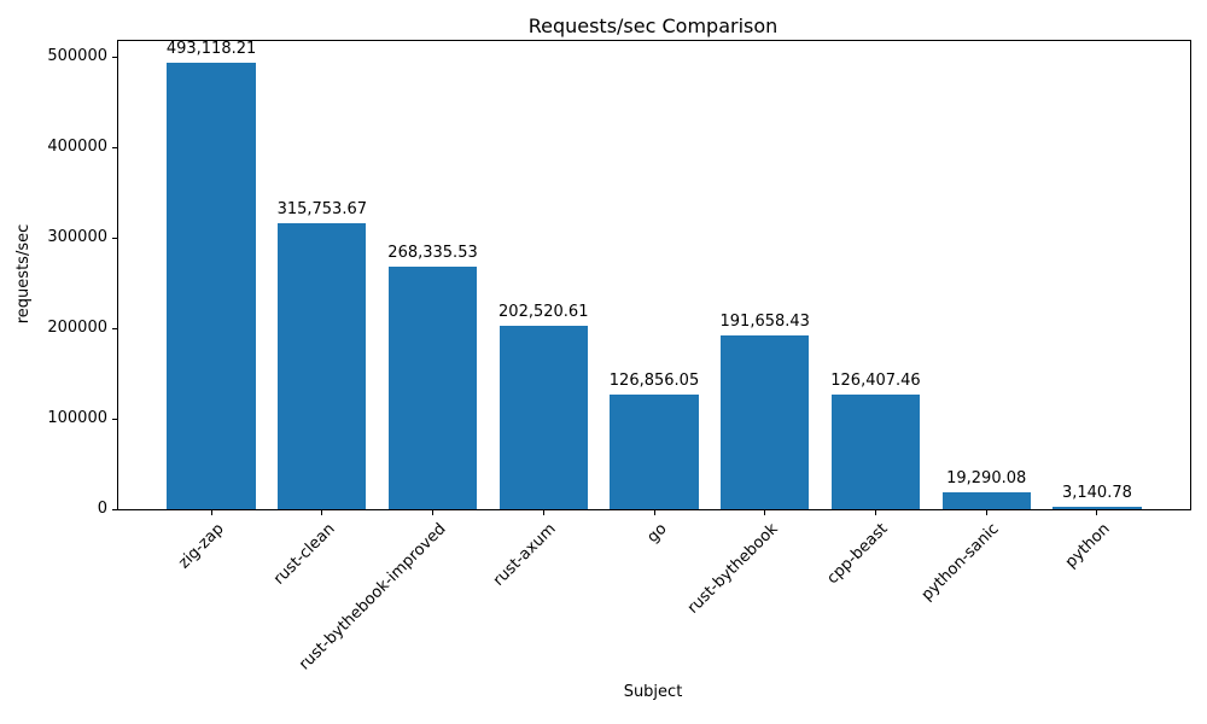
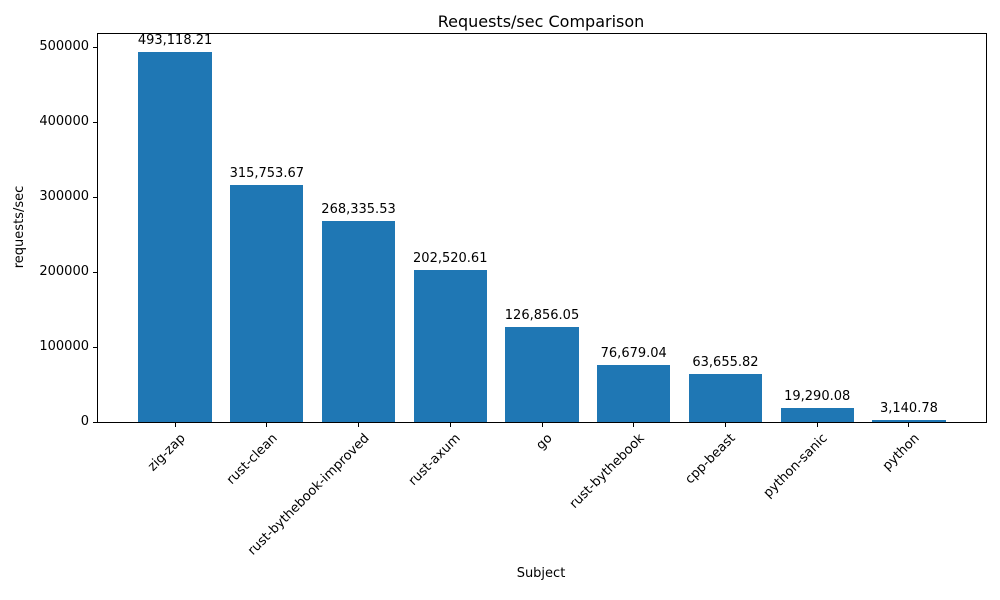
rust-bythebook: 191,658.43 -> 76,679.04
cpp-beast: 126,407.46 -> 63,655.82
